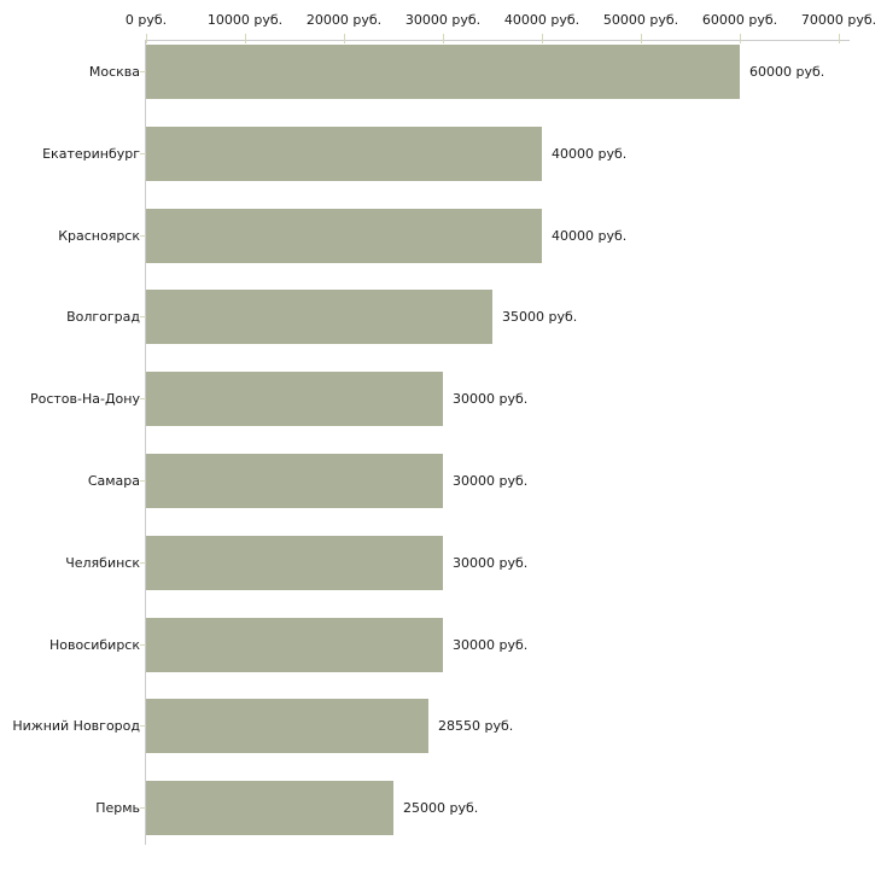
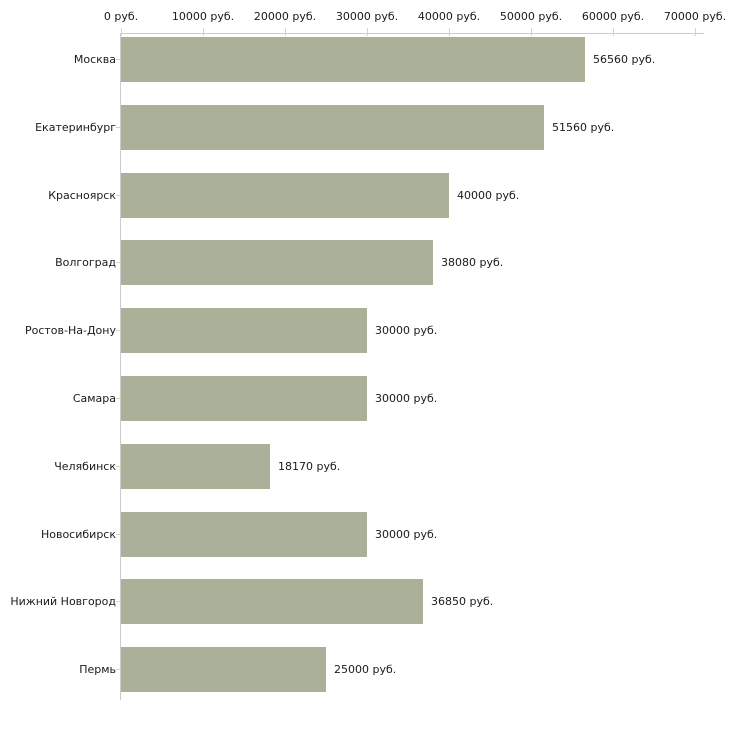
Москва: 60000 -> 56560
Екатеринбург: 40000 -> 51560
Волгоград: 35000 -> 38080
Челябинск: 30000 -> 18170
Нижний Новгород: 28550 -> 36850
